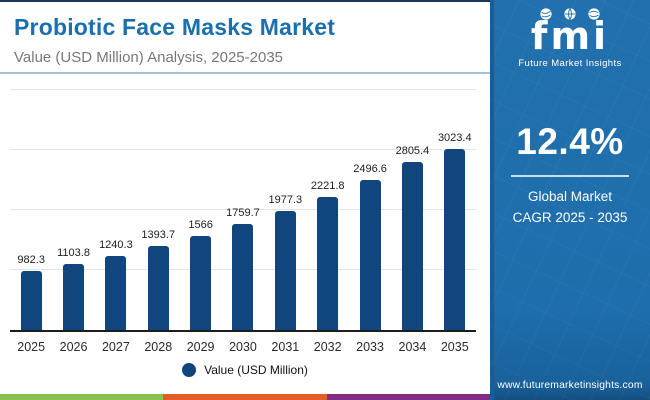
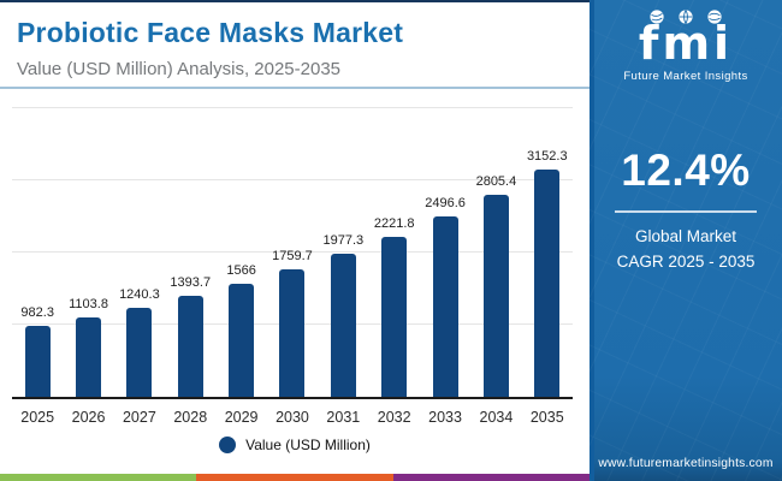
2035: 3023.4 -> 3152.3
